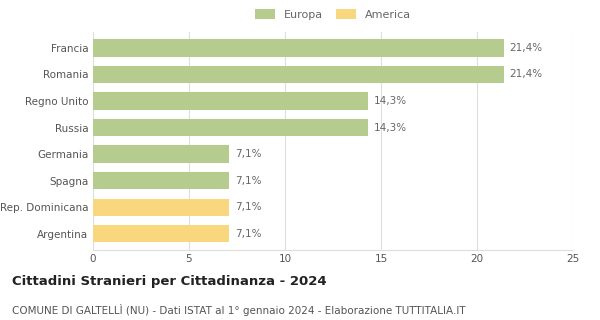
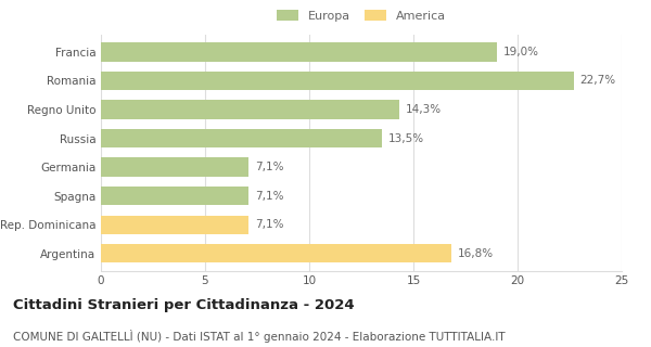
Francia: 21,4% -> 19,0%
Romania: 21,4% -> 22,7%
Russia: 14,3% -> 13,5%
Argentina: 7,1% -> 16,8%
